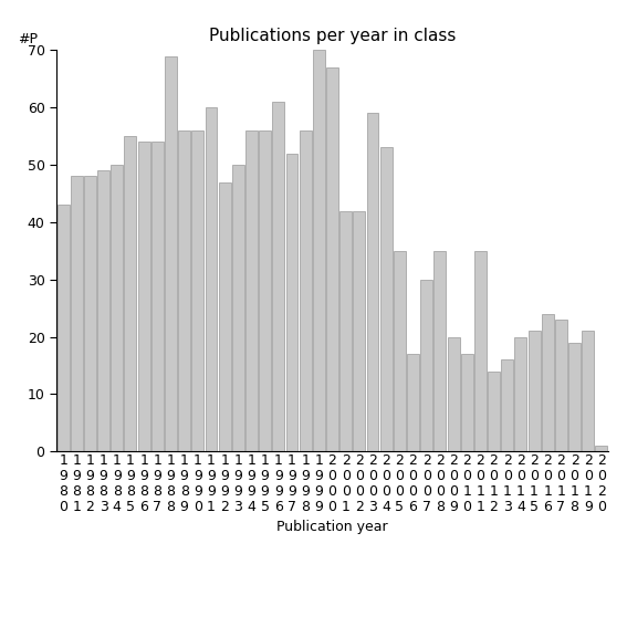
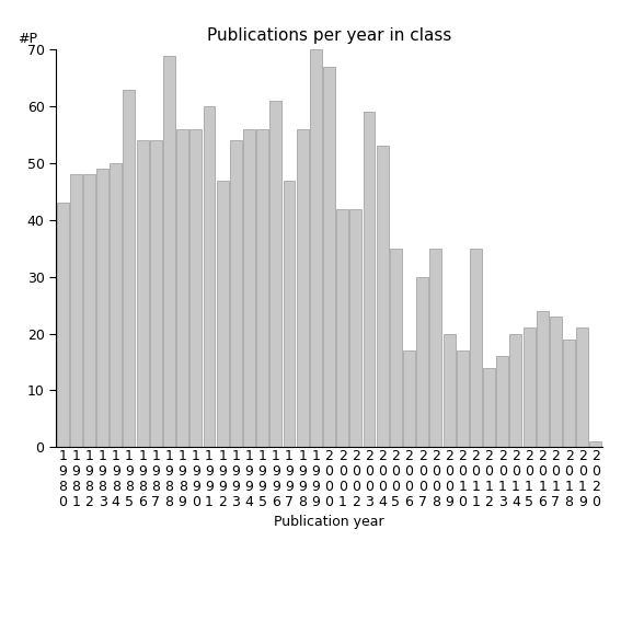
1 9 8 5: 55 -> 63
1 9 9 3: 50 -> 54
1 9 9 7: 52 -> 47
